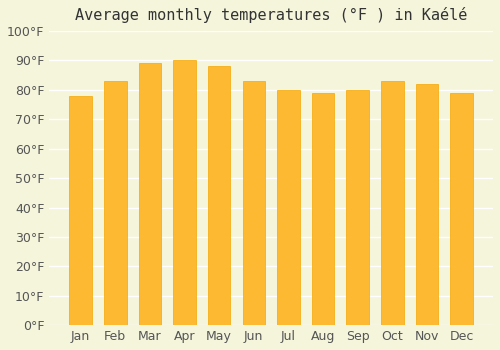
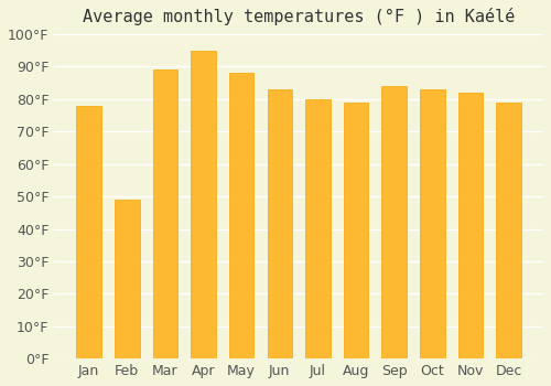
Feb: 83°F -> 49°F
Apr: 90°F -> 95°F
Sep: 80°F -> 84°F
